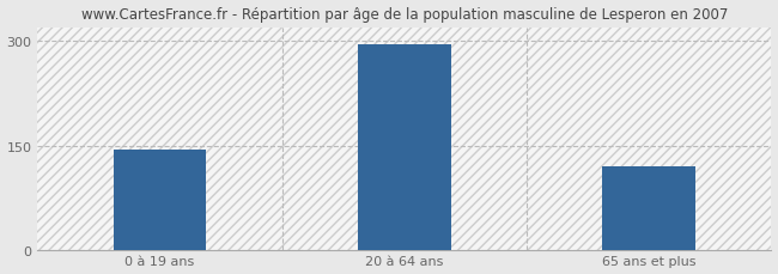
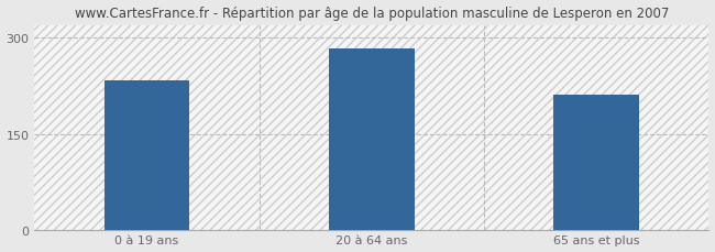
0 à 19 ans: 144 -> 234
20 à 64 ans: 296 -> 284
65 ans et plus: 120 -> 212
